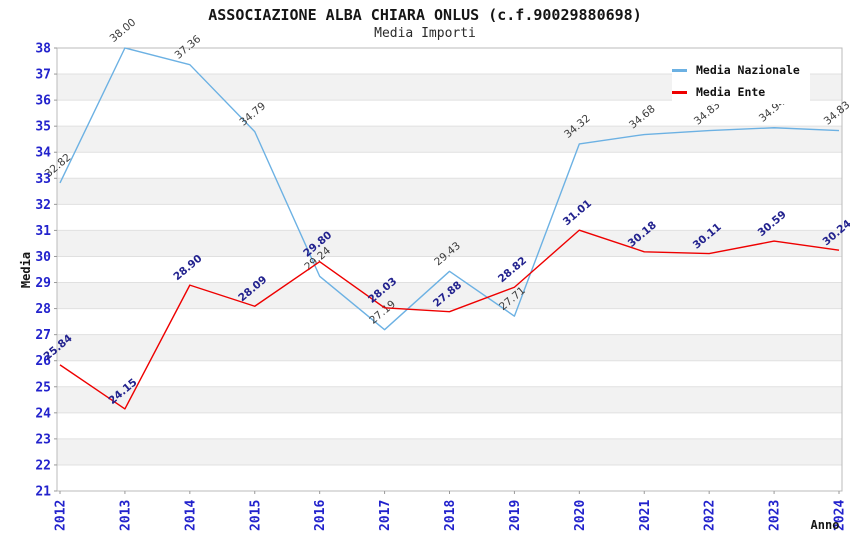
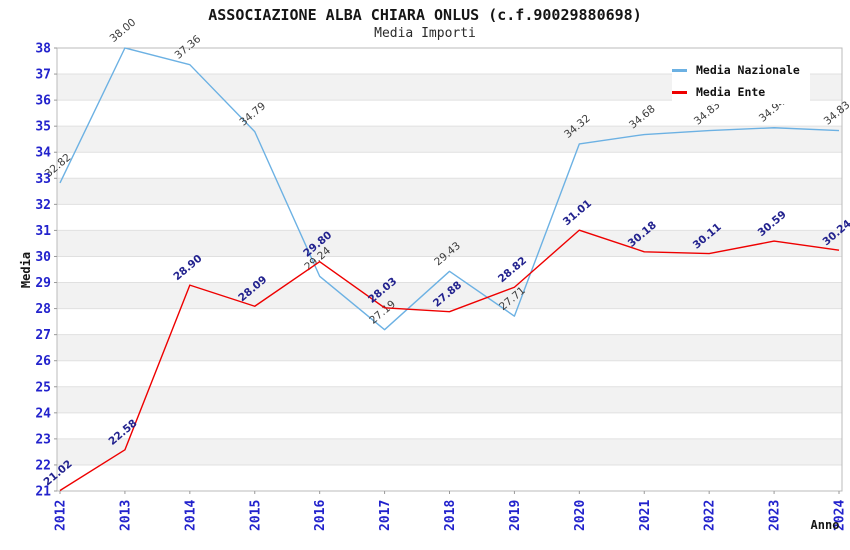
Media Ente/2012: 25.84 -> 21.02
Media Ente/2013: 24.15 -> 22.58
